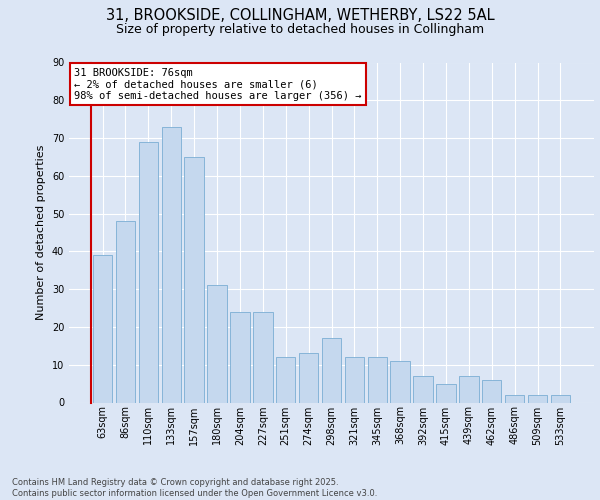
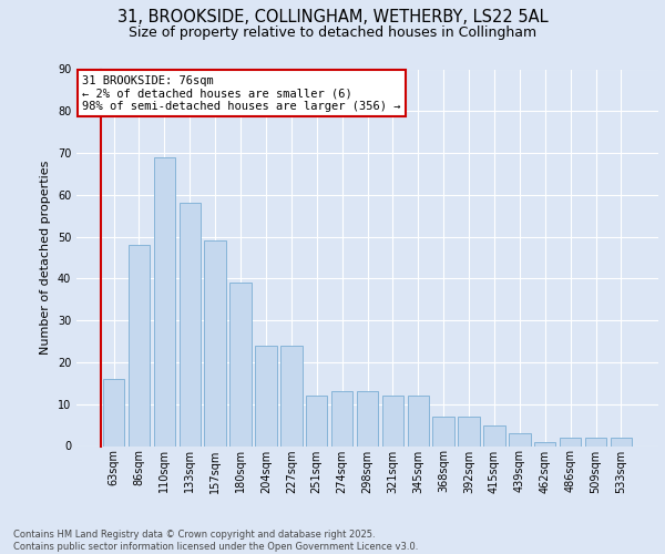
63sqm: 39 -> 16
133sqm: 73 -> 58
157sqm: 65 -> 49
180sqm: 31 -> 39
298sqm: 17 -> 13
368sqm: 11 -> 7
439sqm: 7 -> 3
462sqm: 6 -> 1
